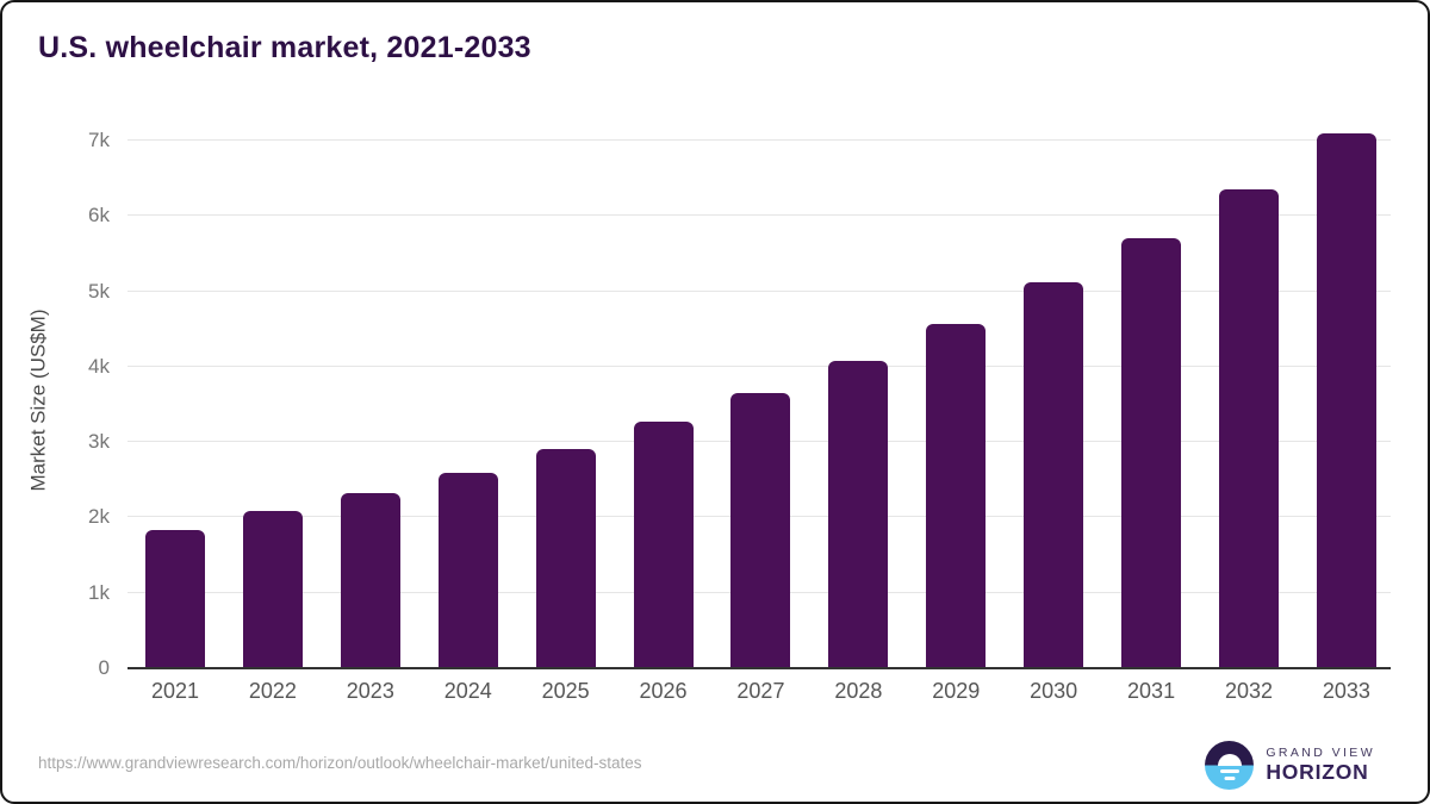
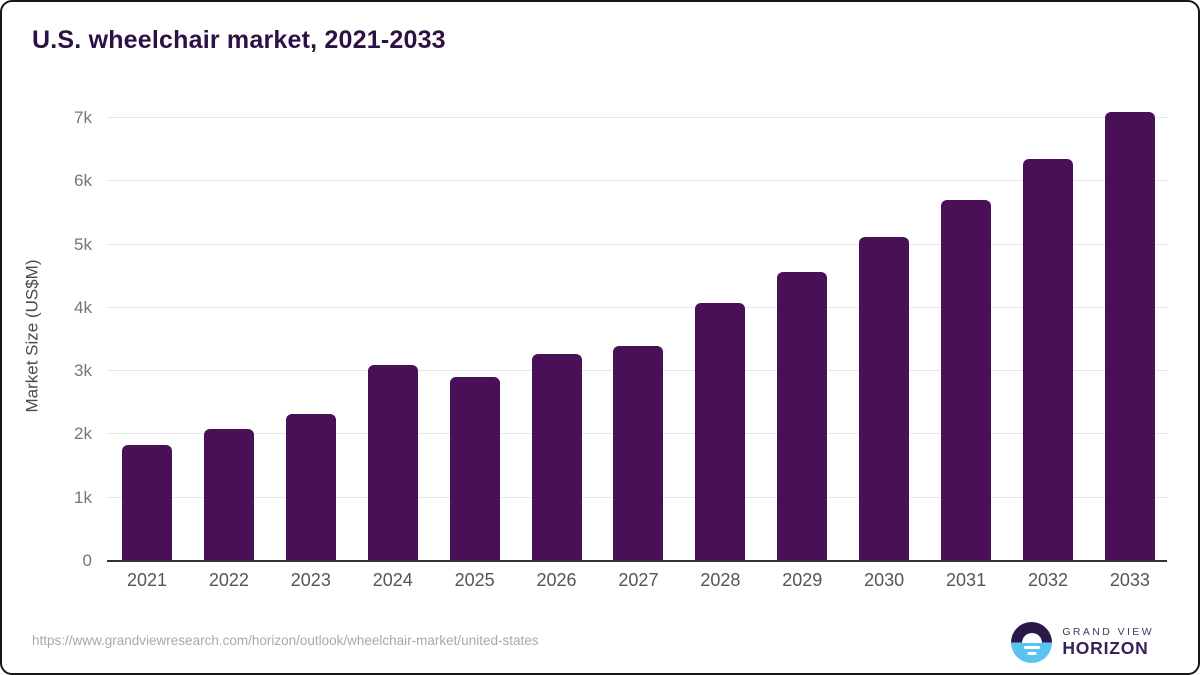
2024: 2.6k -> 3.1k
2027: 3.6k -> 3.4k
